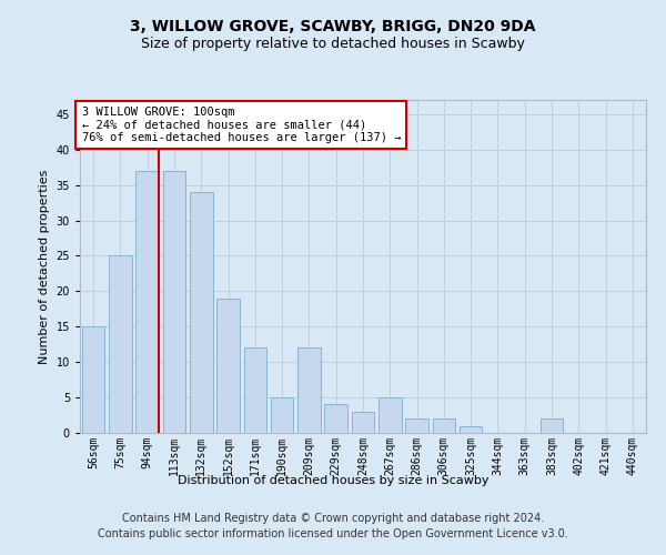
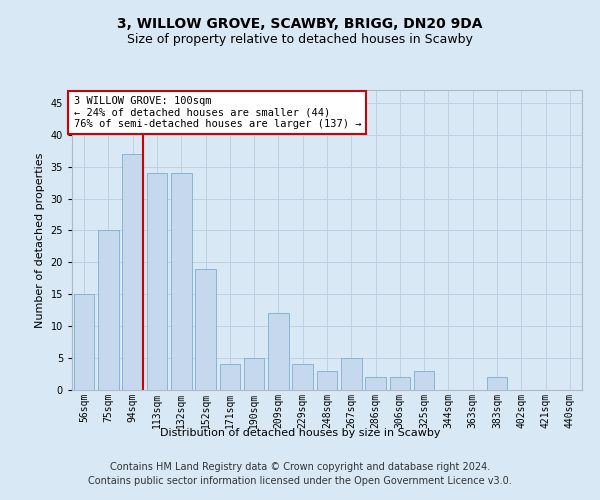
113sqm: 37 -> 34
171sqm: 12 -> 4
325sqm: 1 -> 3
